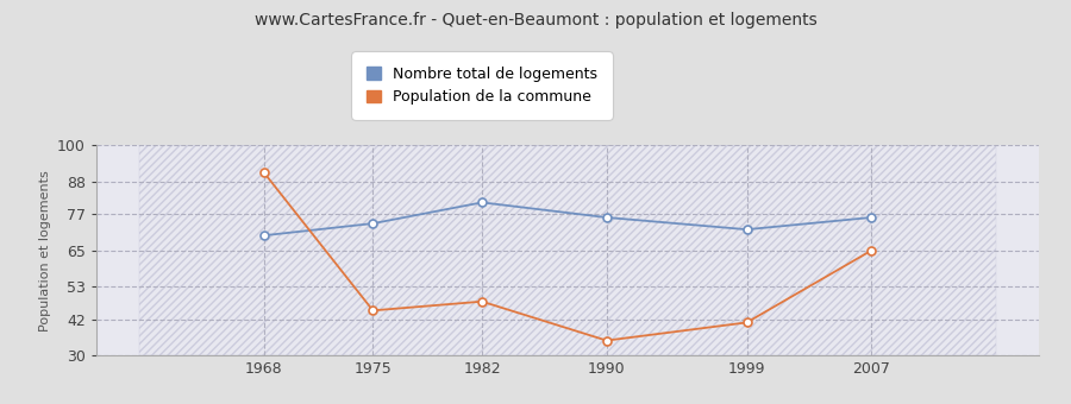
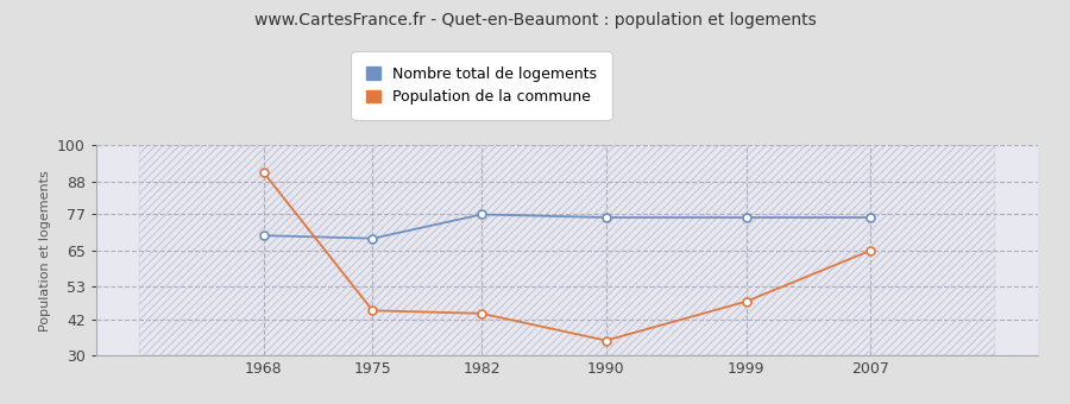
Nombre total de logements/1975: 74 -> 69
Nombre total de logements/1982: 81 -> 77
Population de la commune/1982: 48 -> 44
Nombre total de logements/1999: 72 -> 76
Population de la commune/1999: 41 -> 48
